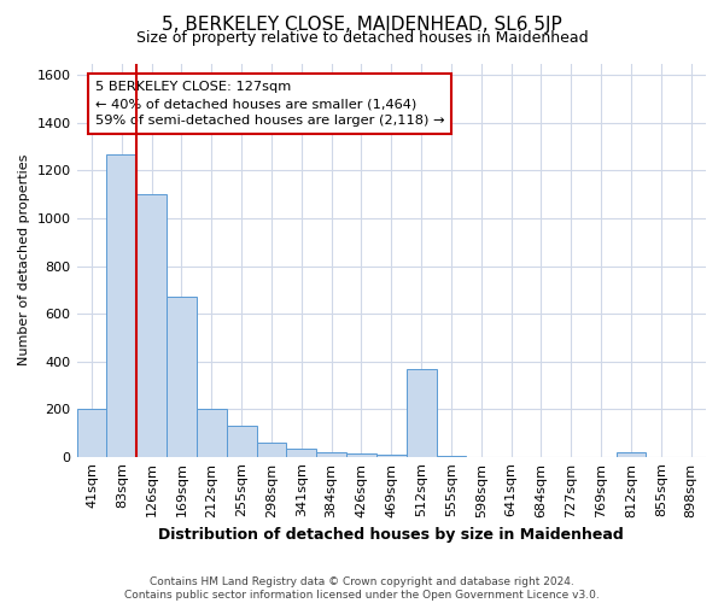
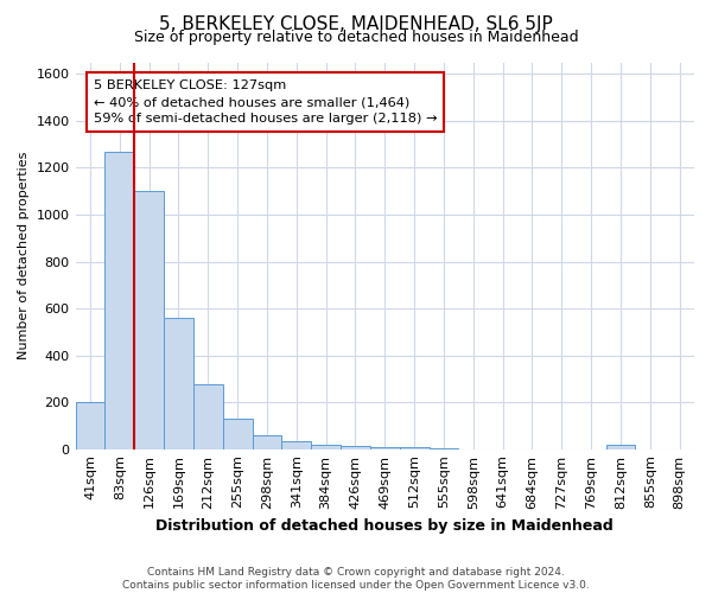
169sqm: 670 -> 560
212sqm: 200 -> 280
512sqm: 370 -> 10
